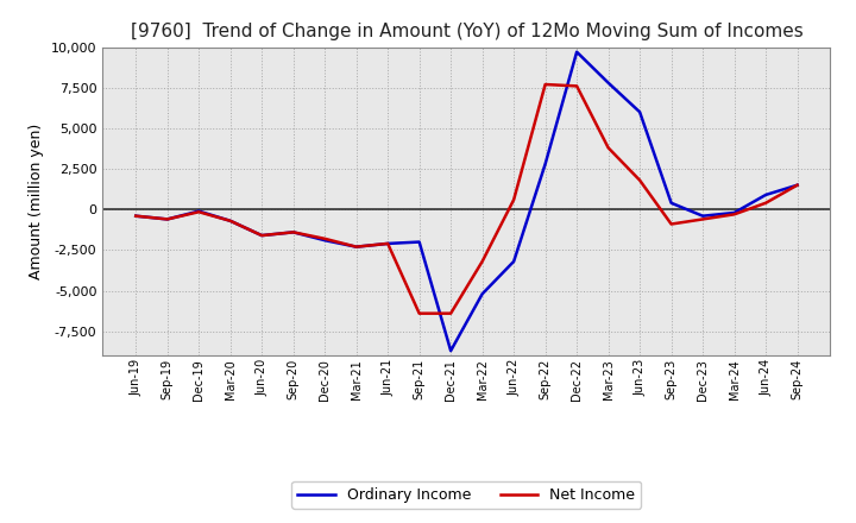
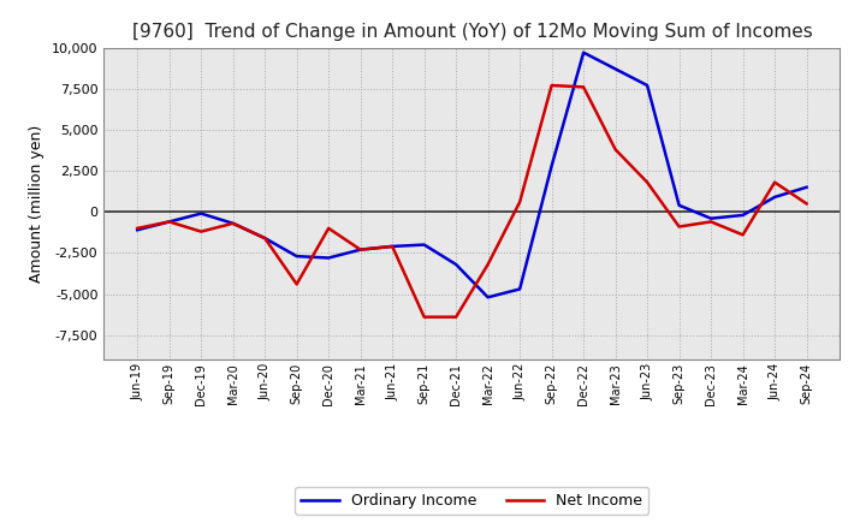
Ordinary Income/Jun-19: -400 -> -1,100
Net Income/Jun-19: -400 -> -1,000
Net Income/Dec-19: -200 -> -1,200
Ordinary Income/Sep-20: -1,400 -> -2,700
Net Income/Sep-20: -1,400 -> -4,400
Ordinary Income/Dec-20: -1,900 -> -2,800
Net Income/Dec-20: -1,800 -> -1,000
Ordinary Income/Dec-21: -8,700 -> -3,200
Ordinary Income/Jun-22: -3,200 -> -4,700
Ordinary Income/Mar-23: 7,800 -> 8,700
Ordinary Income/Jun-23: 6,000 -> 7,700
Net Income/Mar-24: -300 -> -1,400
Net Income/Jun-24: 400 -> 1,800
Net Income/Sep-24: 1,500 -> 500
